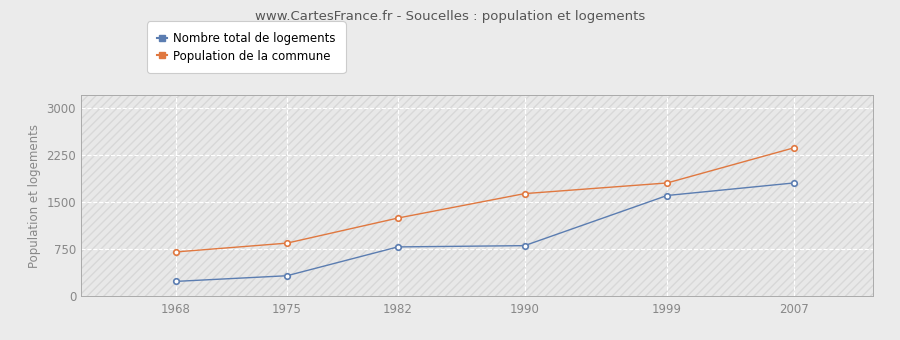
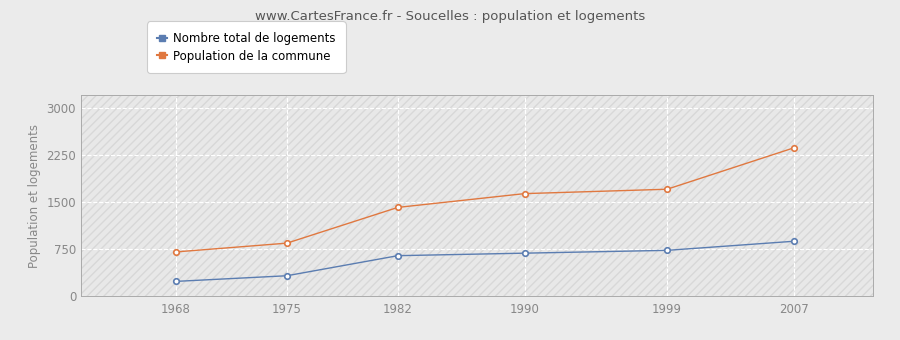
Nombre total de logements/1982: 780 -> 640
Population de la commune/1982: 1240 -> 1410
Nombre total de logements/1990: 800 -> 680
Nombre total de logements/1999: 1600 -> 720
Population de la commune/1999: 1800 -> 1700
Nombre total de logements/2007: 1800 -> 870
